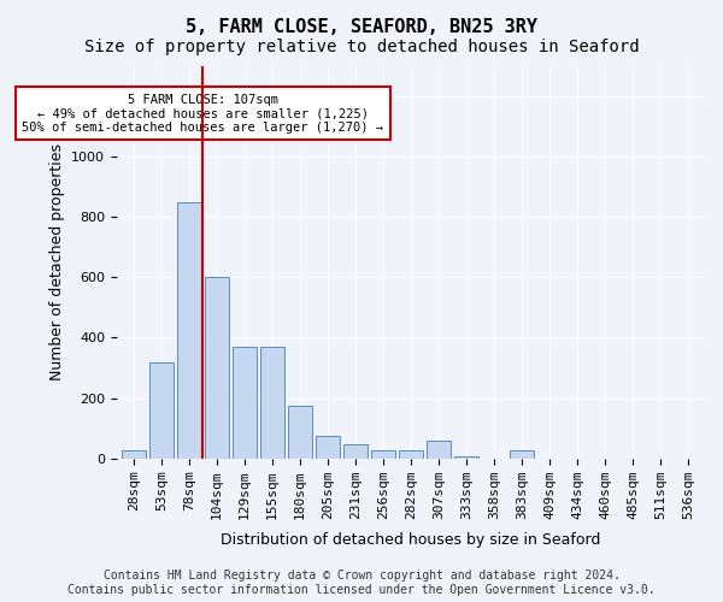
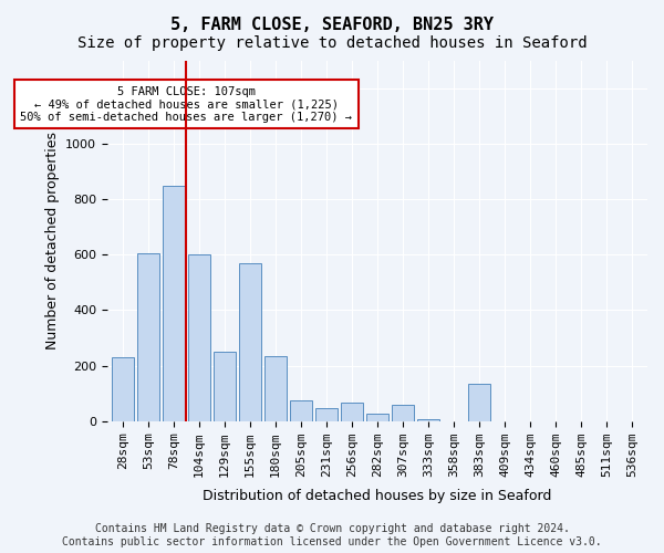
28sqm: 25 -> 230
53sqm: 320 -> 605
129sqm: 370 -> 250
155sqm: 370 -> 570
180sqm: 175 -> 235
256sqm: 25 -> 65
383sqm: 25 -> 135
